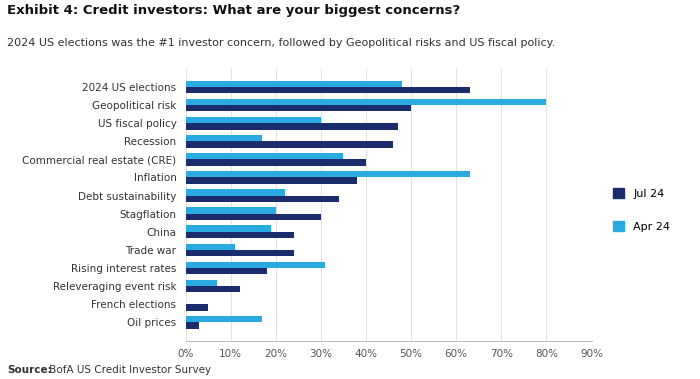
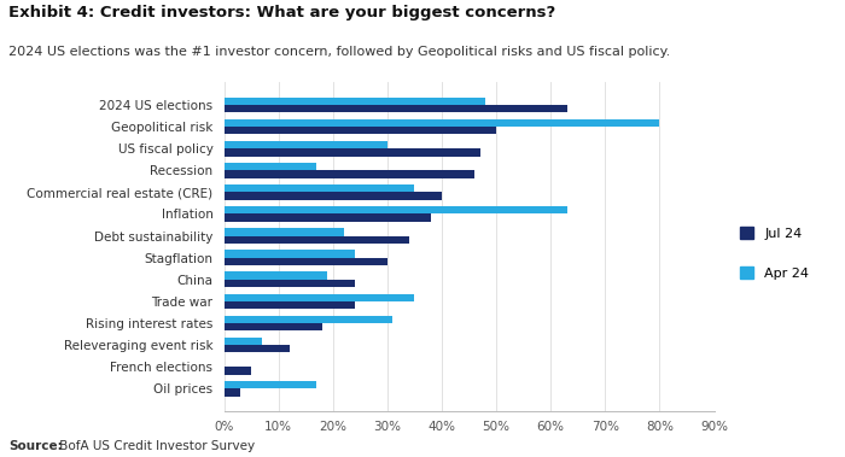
Apr 24/Stagflation: 20% -> 24%
Apr 24/Trade war: 11% -> 35%
